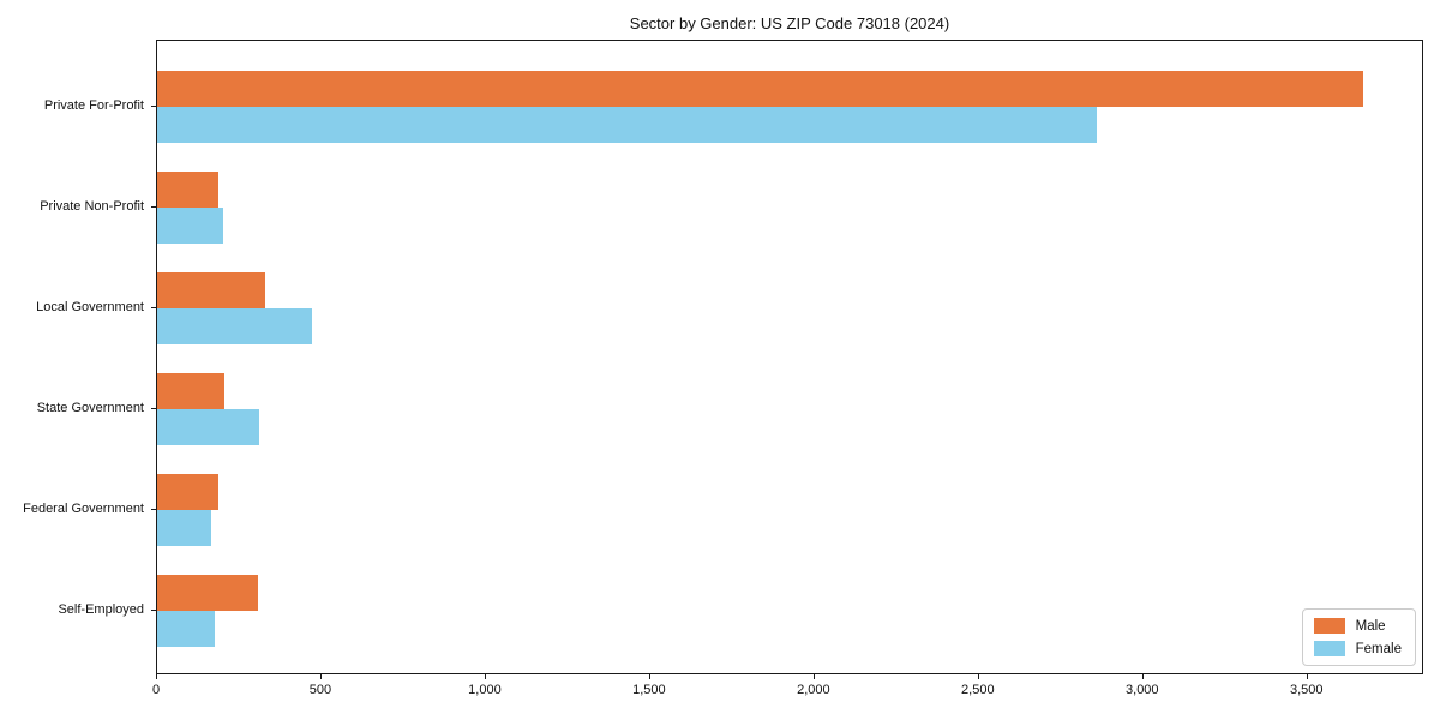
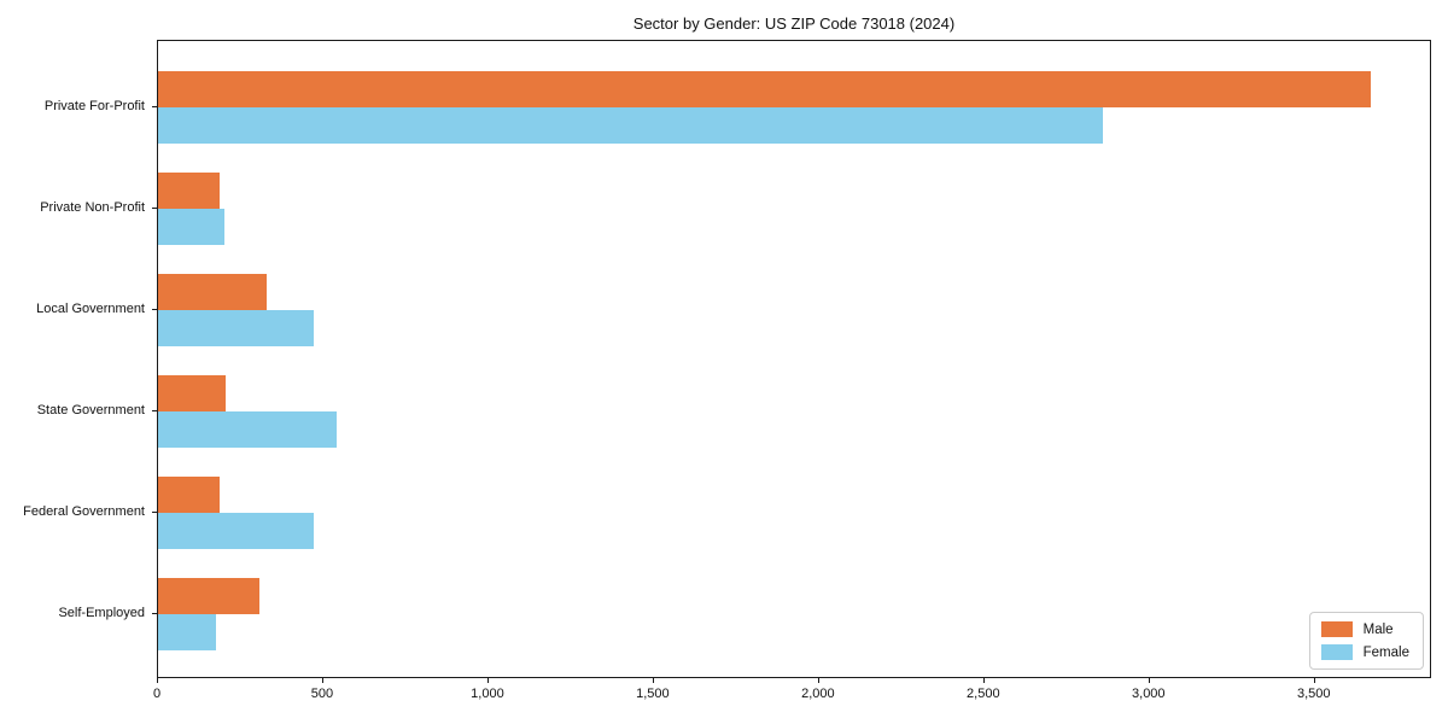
Female/State Government: 310 -> 540
Female/Federal Government: 160 -> 470
